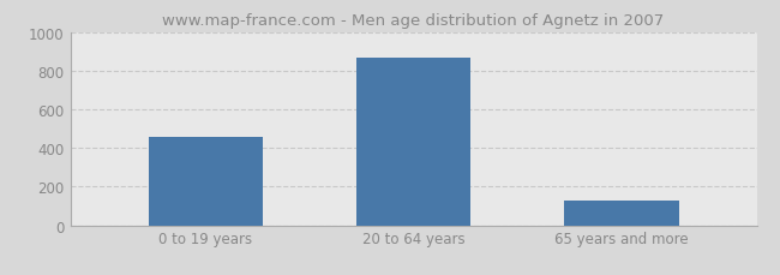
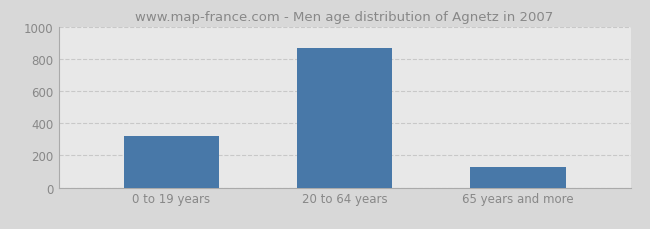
0 to 19 years: 460 -> 320
